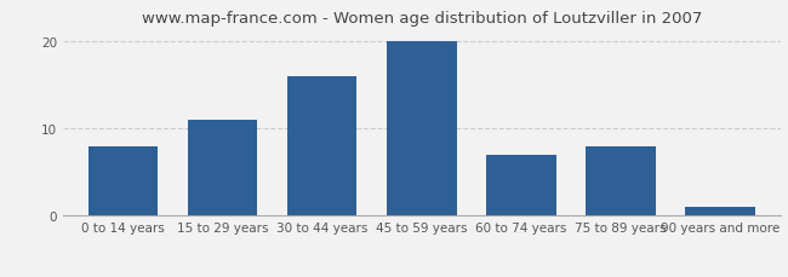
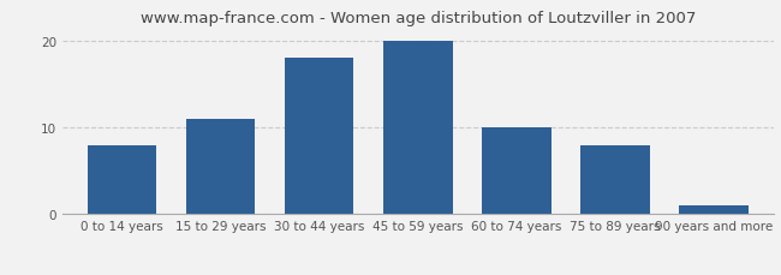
30 to 44 years: 16 -> 18
60 to 74 years: 7 -> 10
